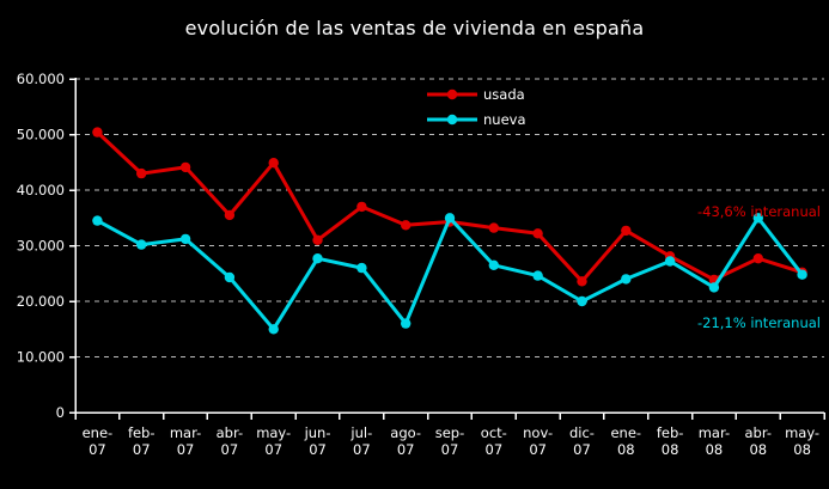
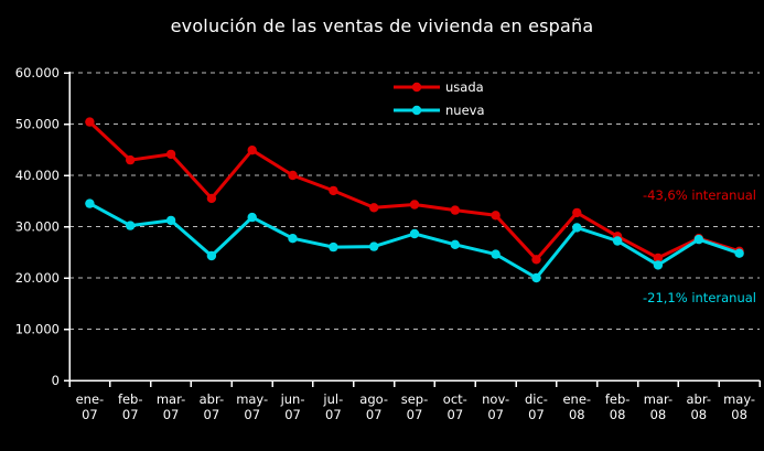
nueva/may-07: 15000 -> 32000
usada/jun-07: 31000 -> 40000
nueva/ago-07: 16000 -> 26000
nueva/sep-07: 35000 -> 29000
nueva/ene-08: 24000 -> 30000
nueva/abr-08: 35000 -> 28000
